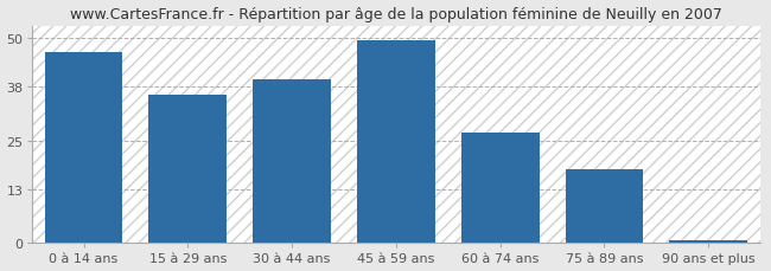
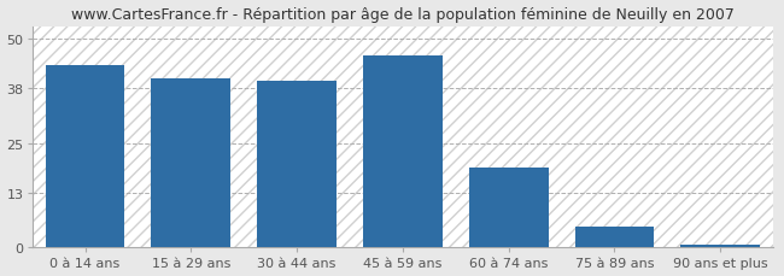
0 à 14 ans: 46.5 -> 43.5
15 à 29 ans: 36.0 -> 40.5
45 à 59 ans: 49.5 -> 46.0
60 à 74 ans: 27.0 -> 19.0
75 à 89 ans: 18.0 -> 5.0
